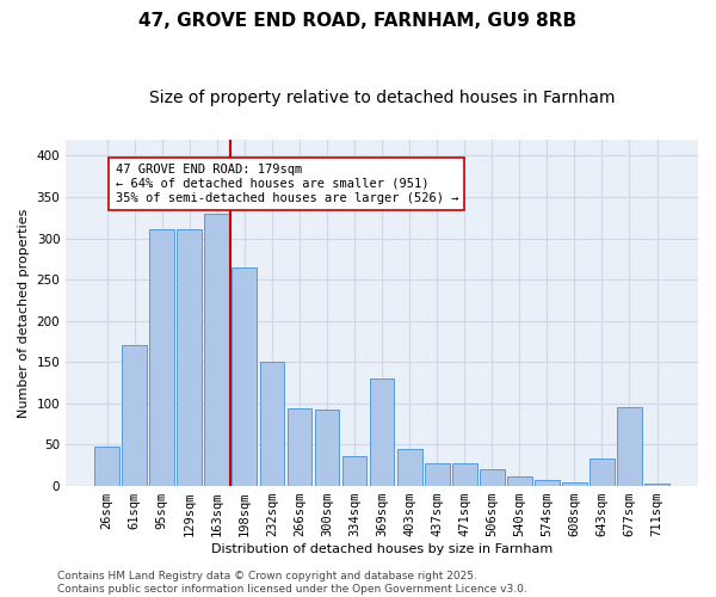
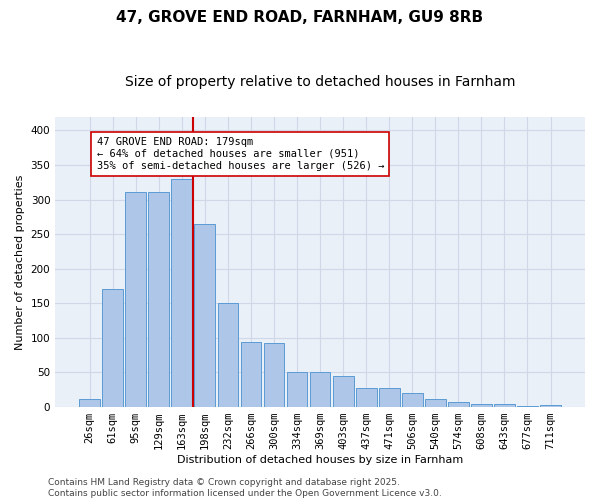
26sqm: 48 -> 12
334sqm: 36 -> 50
369sqm: 130 -> 50
643sqm: 34 -> 5
677sqm: 96 -> 2
